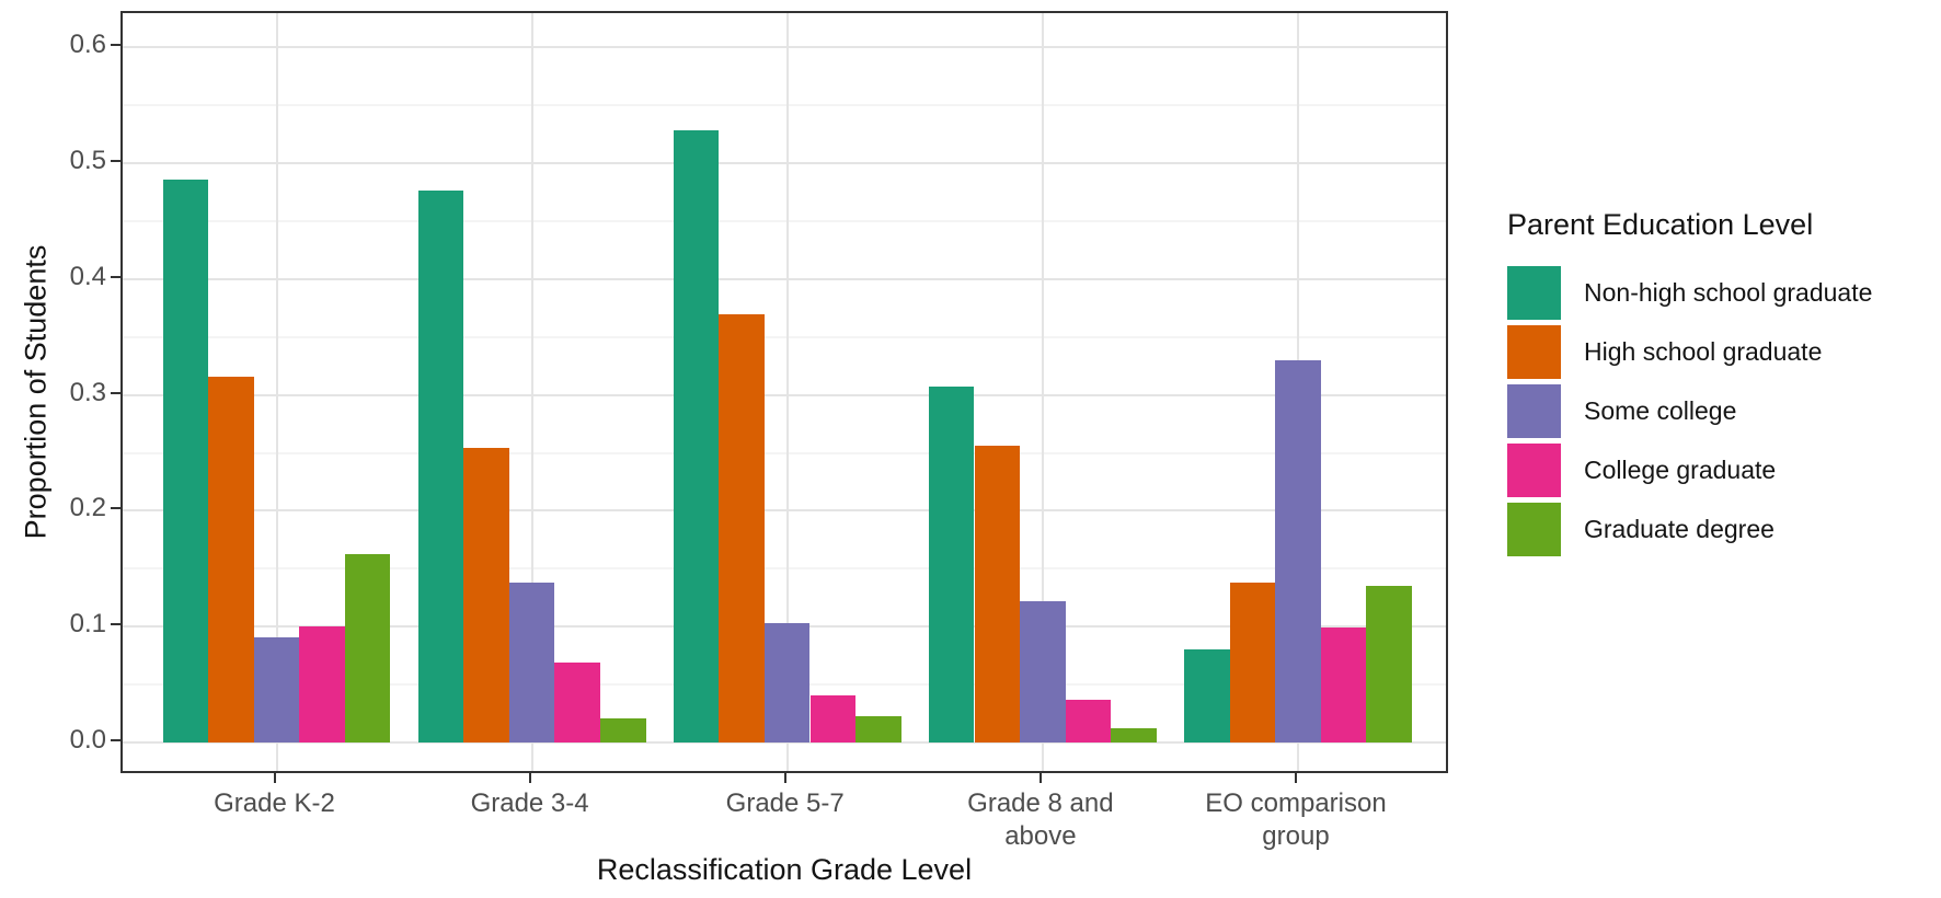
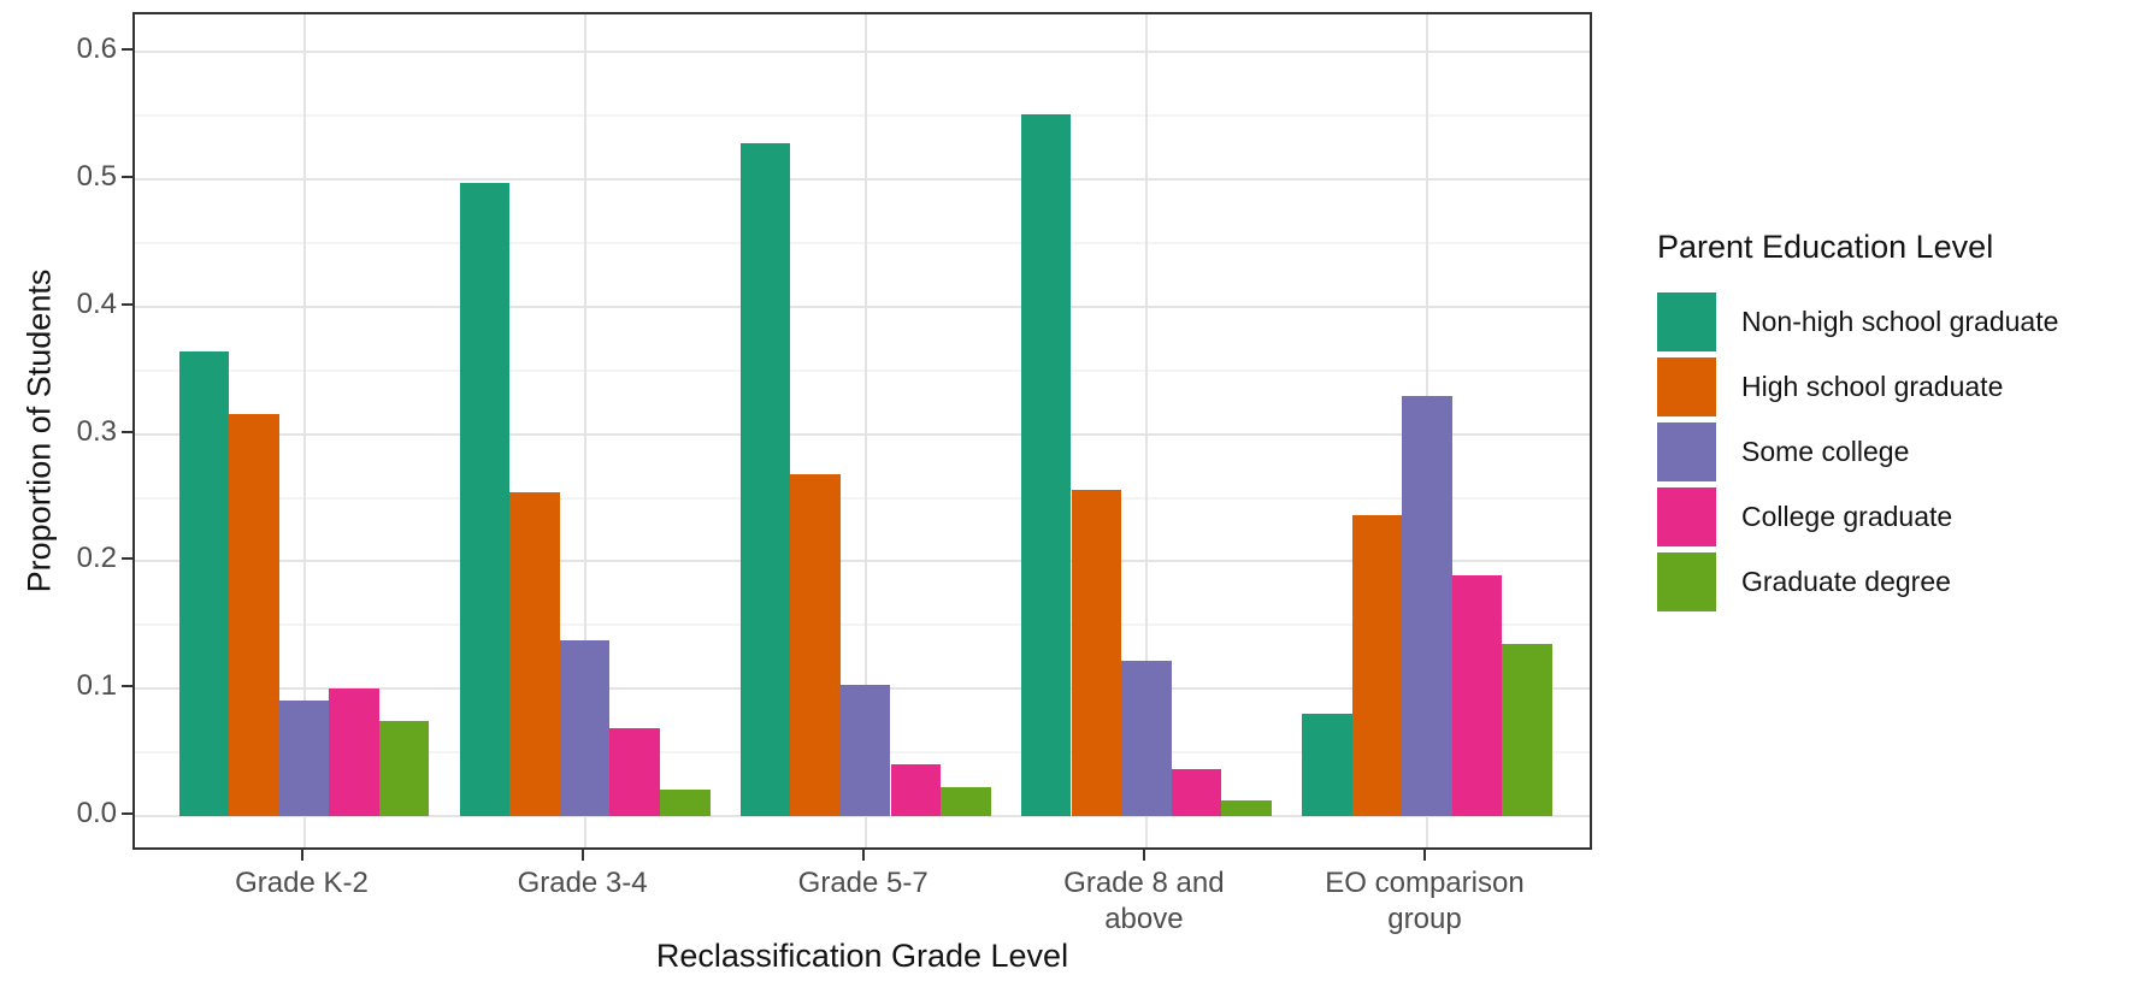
Non-high school graduate/Grade K-2: 0.486 -> 0.365
Graduate degree/Grade K-2: 0.163 -> 0.075
Non-high school graduate/Grade 3-4: 0.476 -> 0.497
High school graduate/Grade 5-7: 0.370 -> 0.268
Non-high school graduate/Grade 8 and above: 0.307 -> 0.551
High school graduate/EO comparison group: 0.138 -> 0.236
College graduate/EO comparison group: 0.099 -> 0.189
